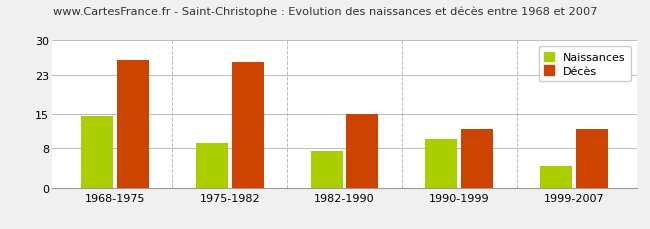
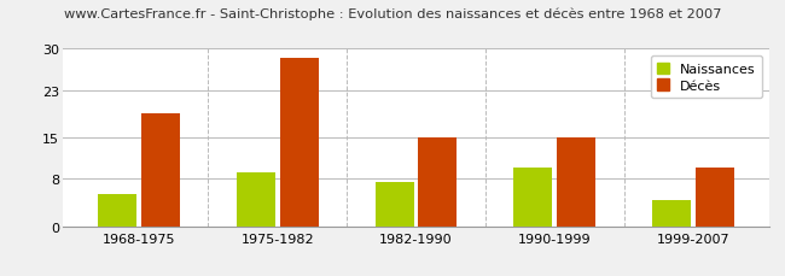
Naissances/1968-1975: 14.5 -> 5.5
Décès/1968-1975: 26.0 -> 19.0
Décès/1975-1982: 25.5 -> 28.5
Décès/1990-1999: 12.0 -> 15.0
Décès/1999-2007: 12.0 -> 10.0
